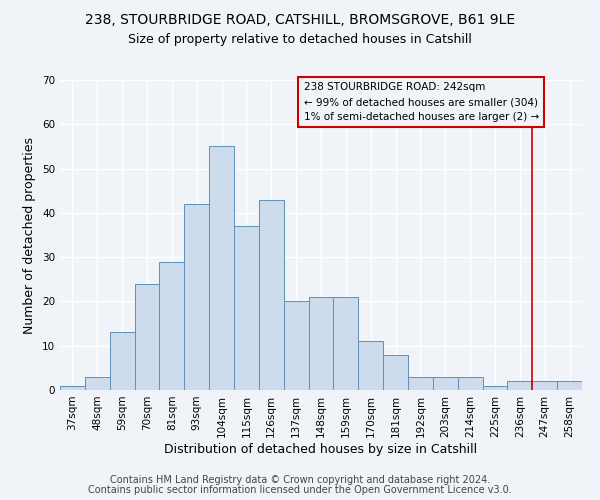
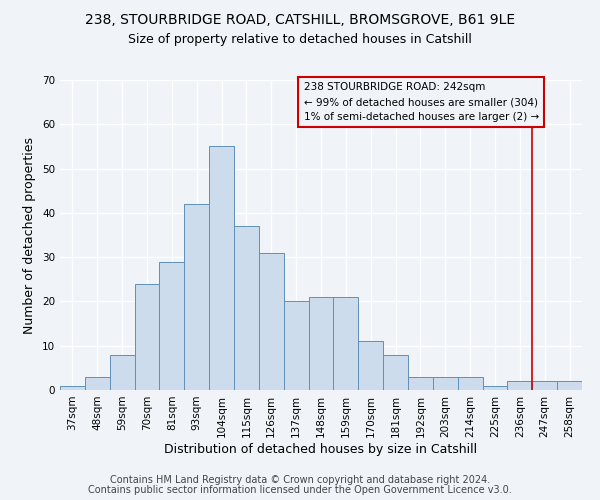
59sqm: 13 -> 8
126sqm: 43 -> 31
